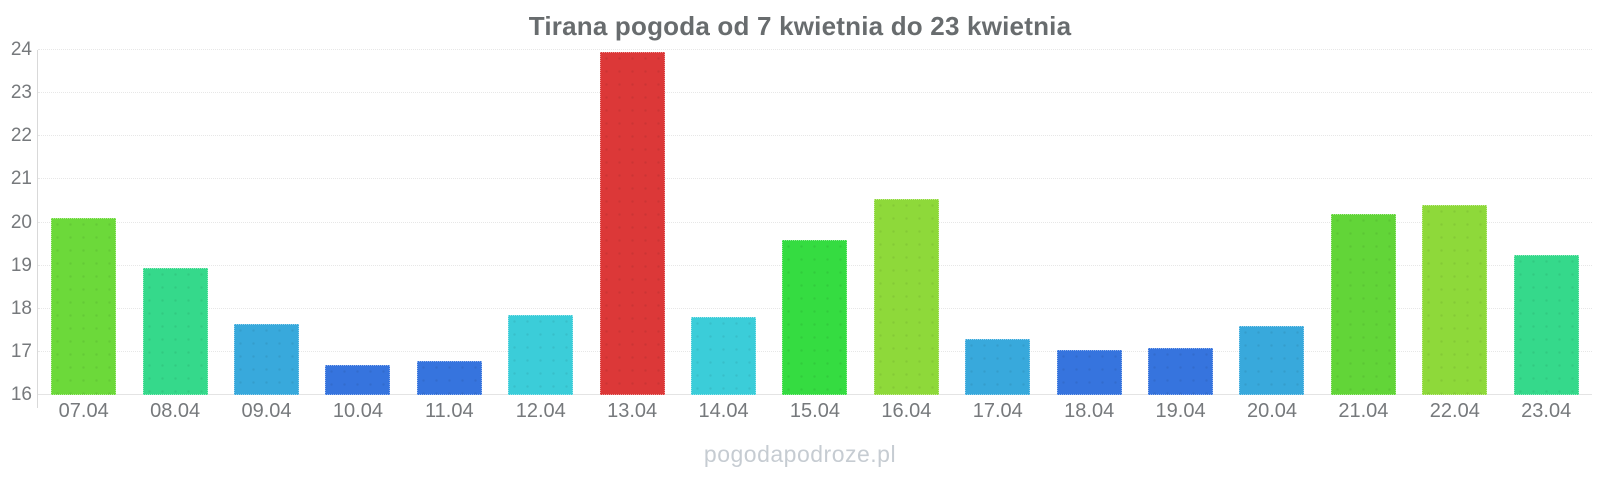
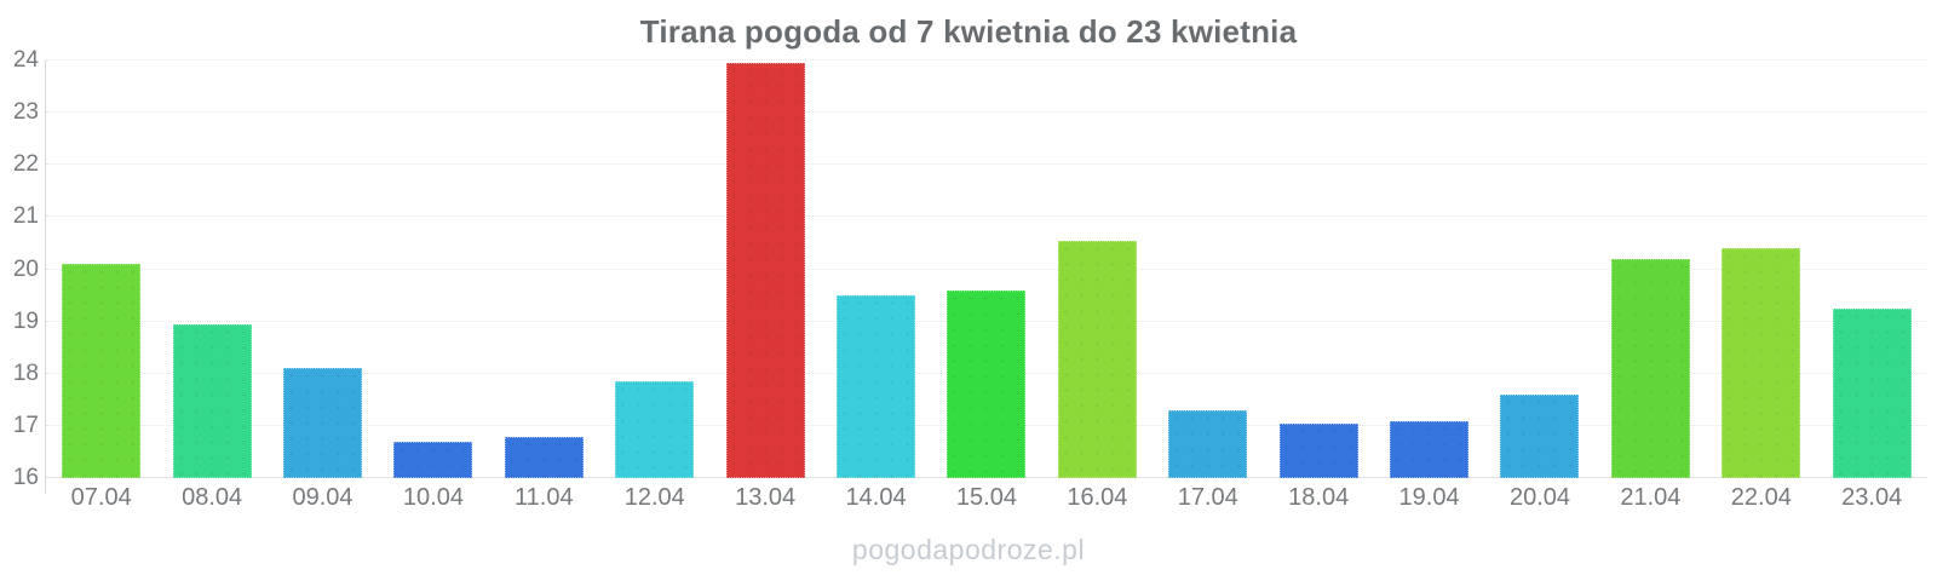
09.04: 17.6 -> 18.1
14.04: 17.8 -> 19.5
